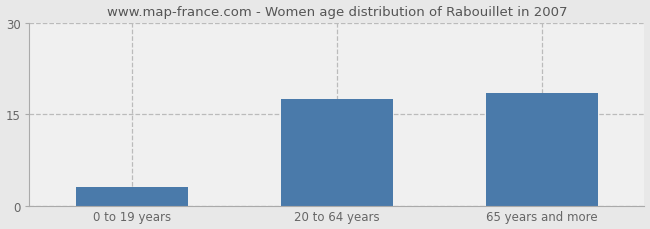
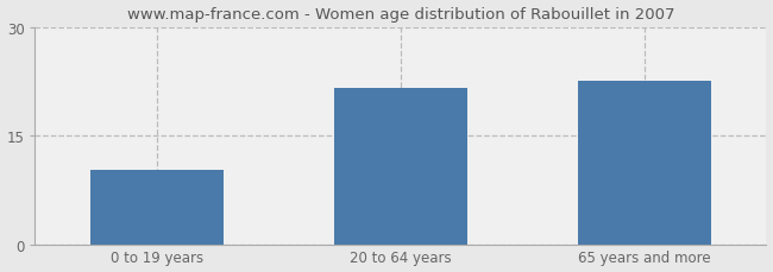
0 to 19 years: 3.0 -> 10.2
20 to 64 years: 17.5 -> 21.6
65 years and more: 18.5 -> 22.6
